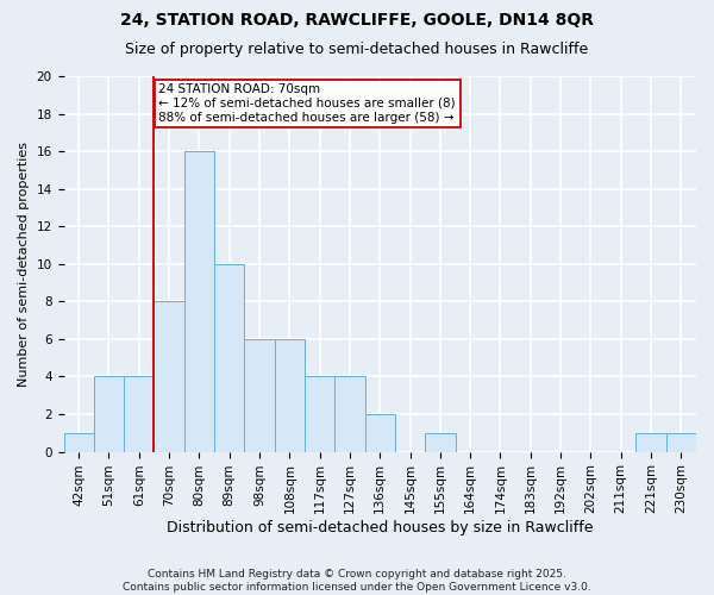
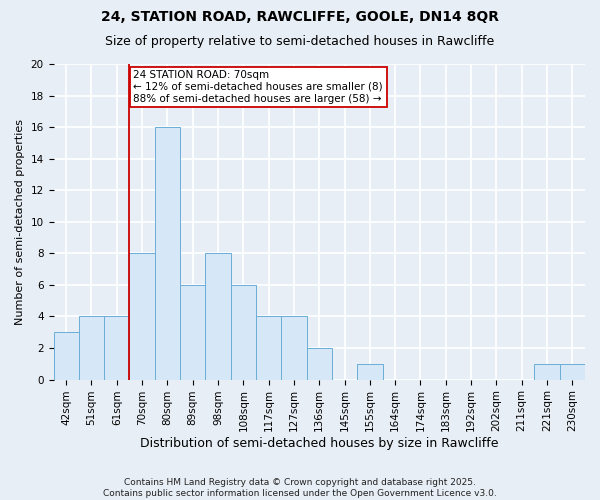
42sqm: 1 -> 3
89sqm: 10 -> 6
98sqm: 6 -> 8
